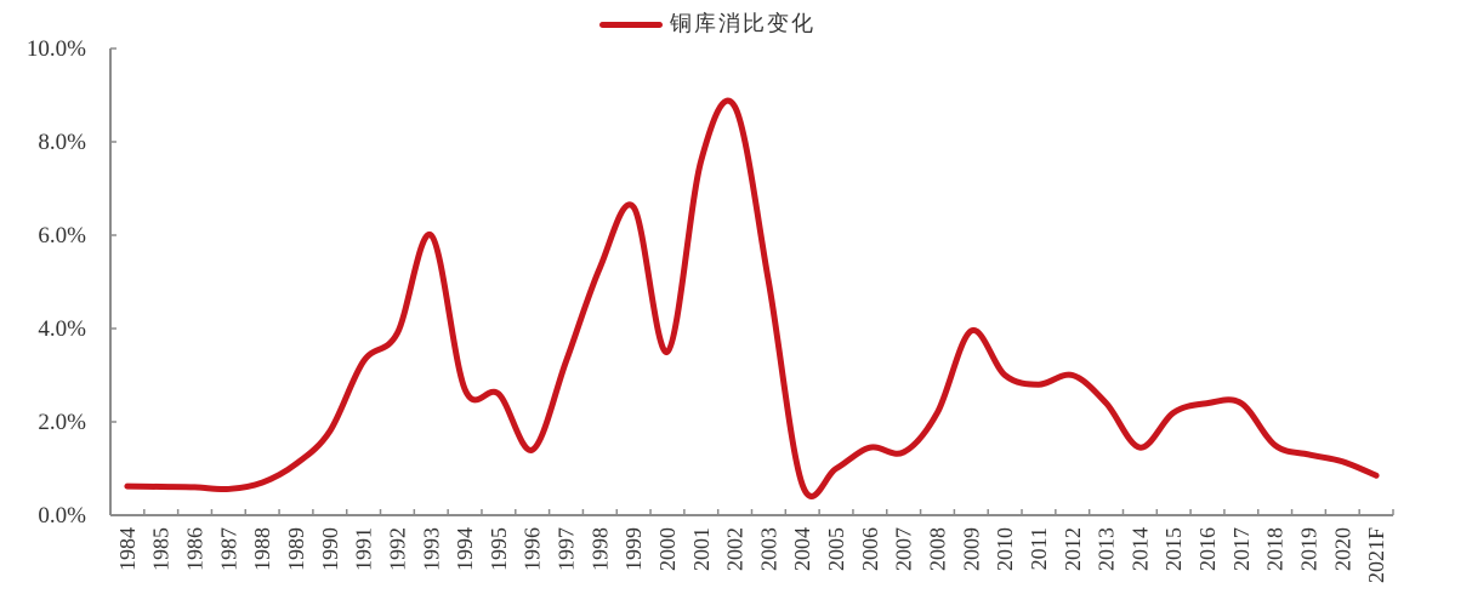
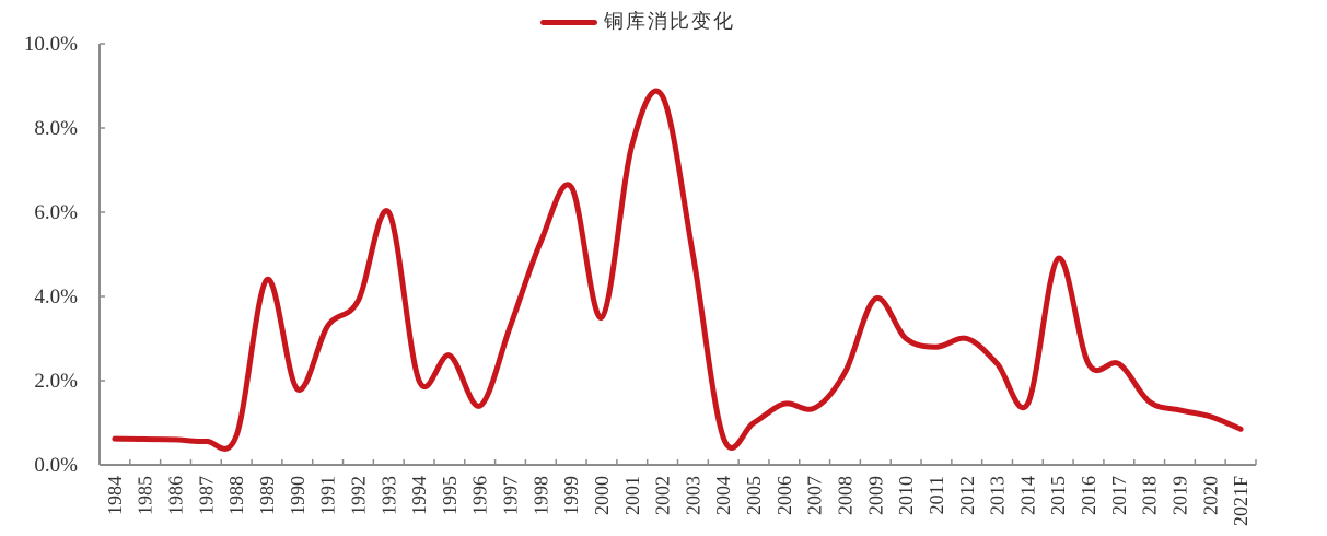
1989: 1.1% -> 4.4%
1994: 2.7% -> 2.0%
2015: 2.2% -> 4.9%
